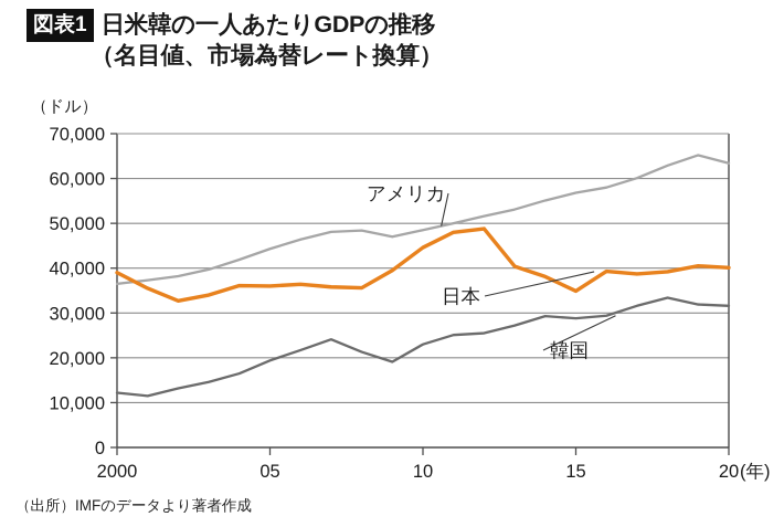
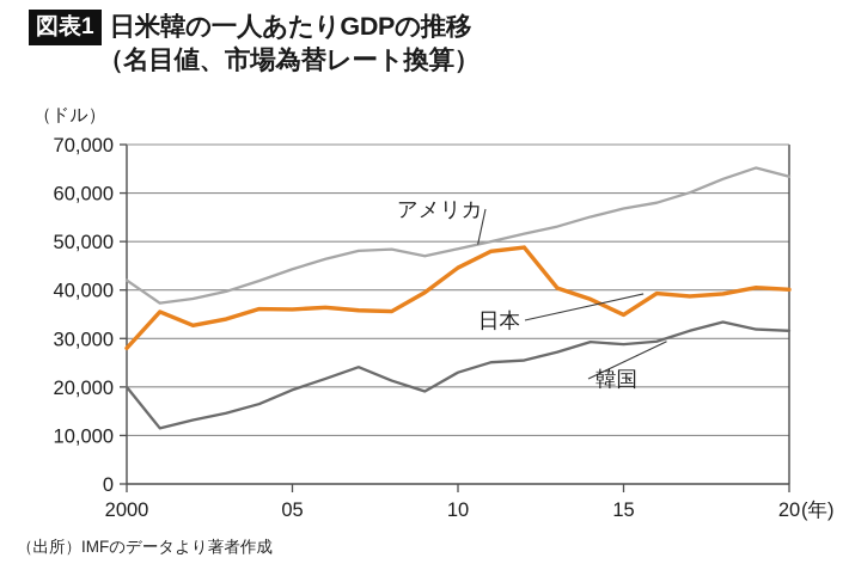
アメリカ/2000: 36000 -> 42000
日本/2000: 39000 -> 28000
韓国/2000: 12000 -> 20000
